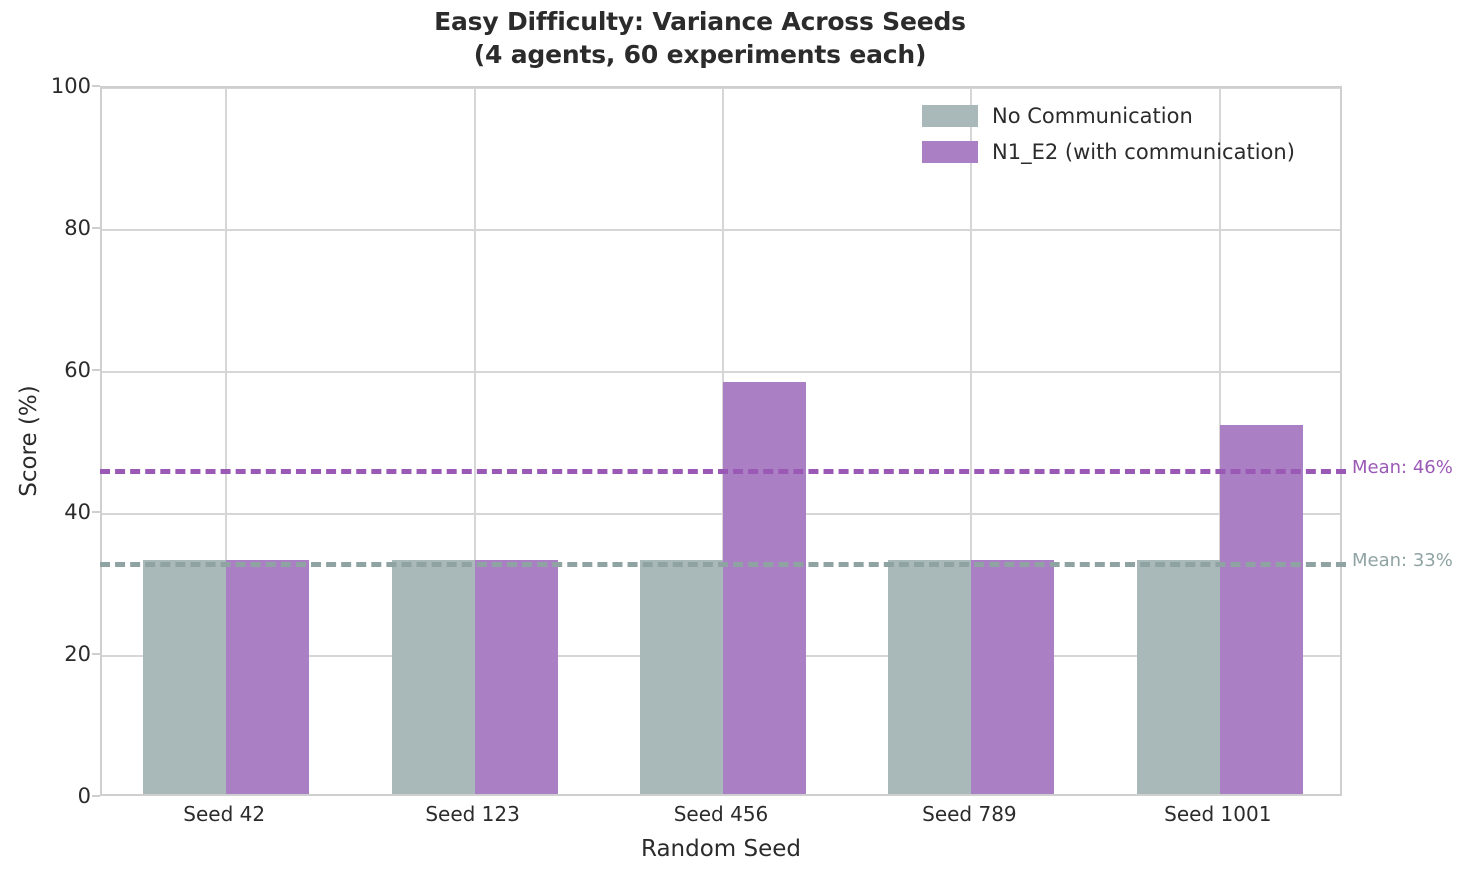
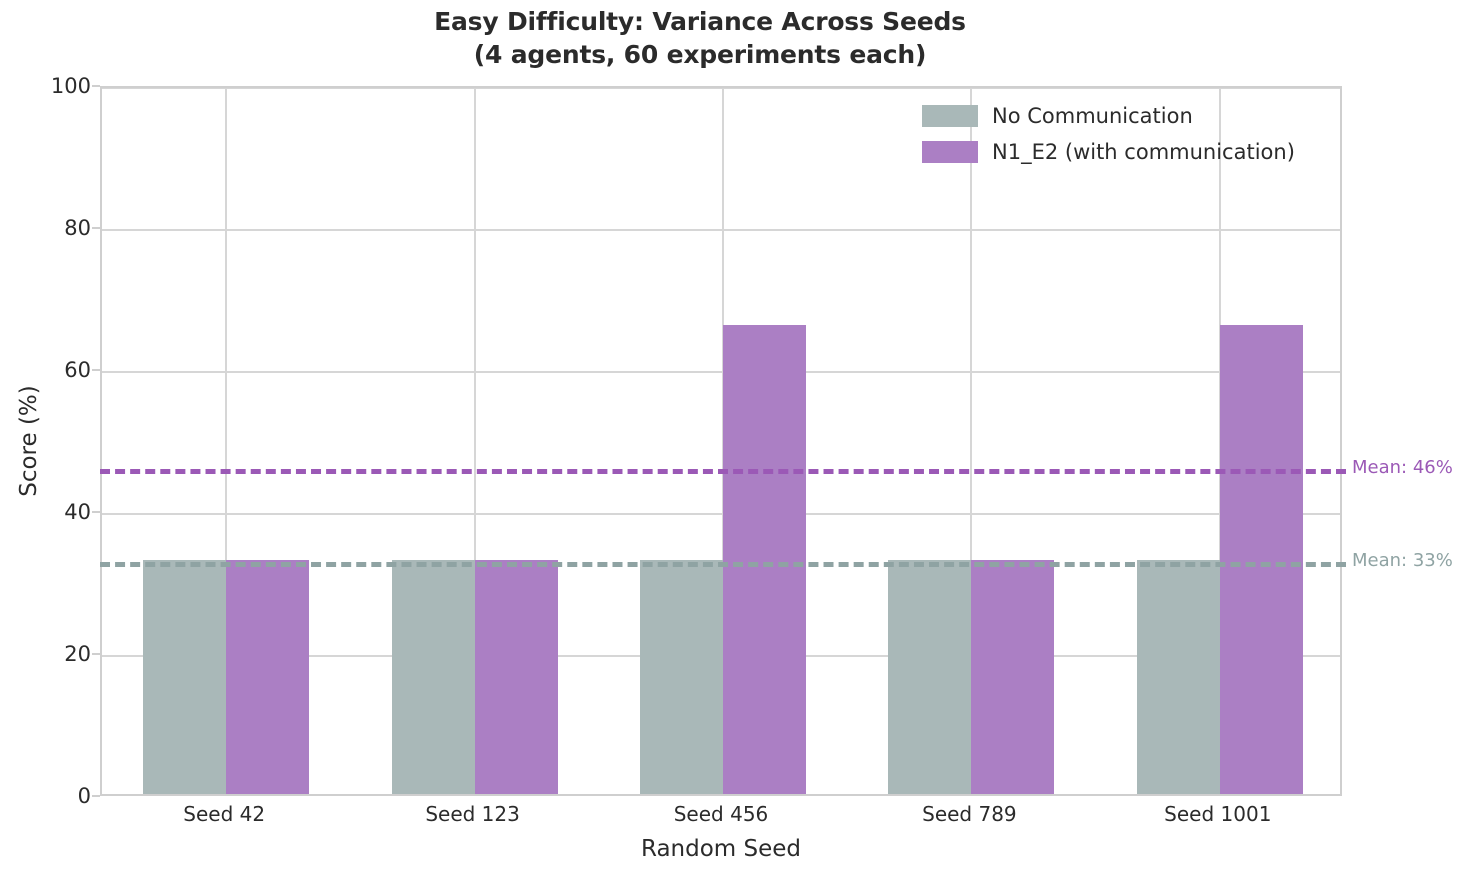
N1_E2 (with communication)/Seed 456: 58 -> 66
N1_E2 (with communication)/Seed 1001: 52 -> 66
